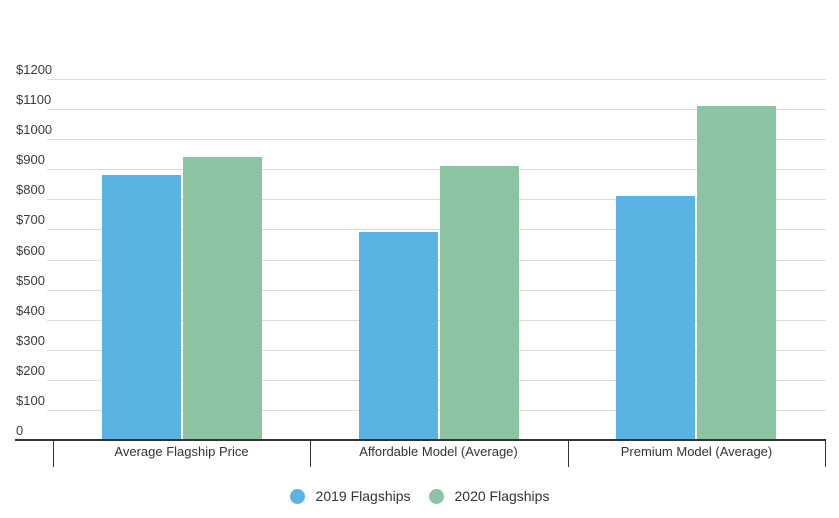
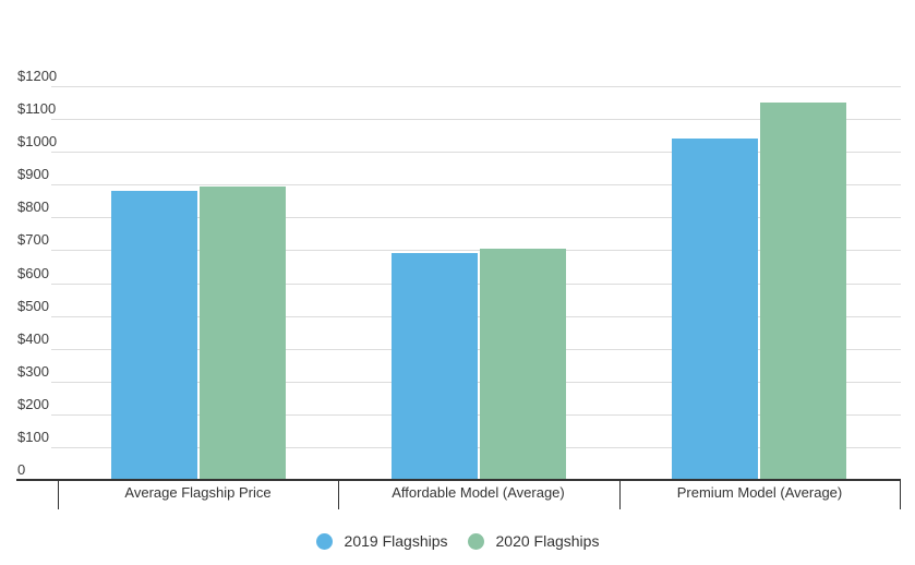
2020 Flagships/Average Flagship Price: $940 -> $900
2020 Flagships/Affordable Model (Average): $910 -> $700
2019 Flagships/Premium Model (Average): $810 -> $1040
2020 Flagships/Premium Model (Average): $1110 -> $1150
